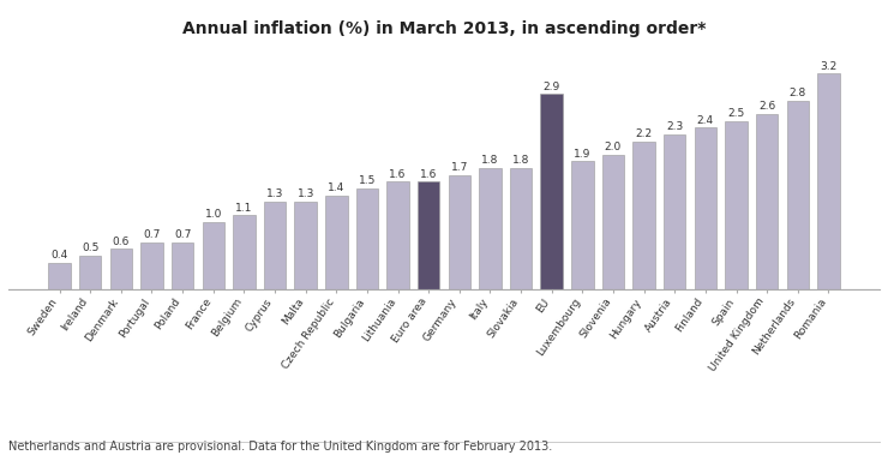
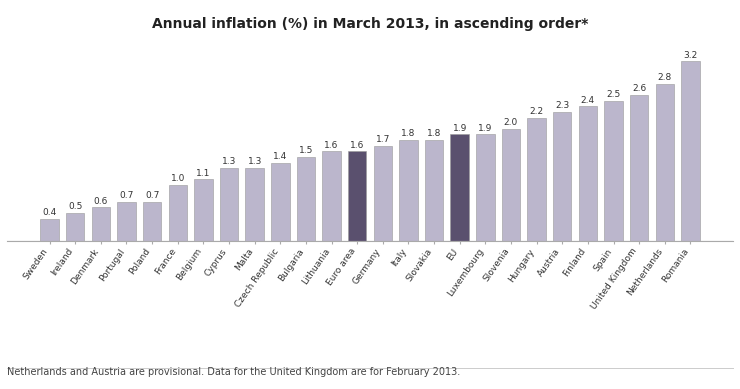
EU: 2.9 -> 1.9
